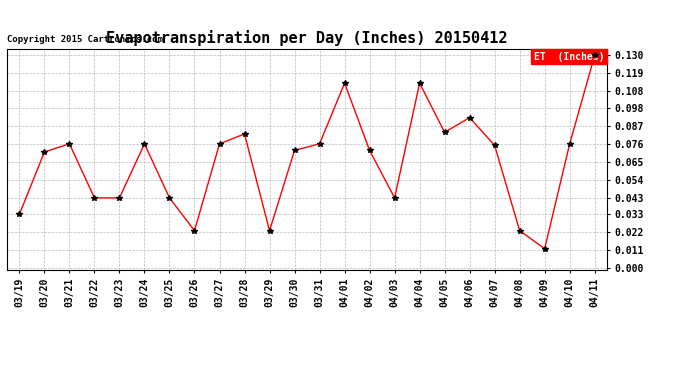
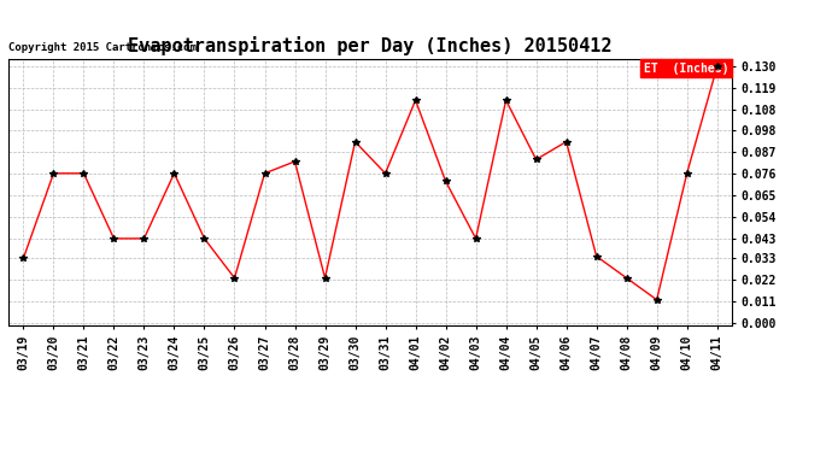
03/20: 0.071 -> 0.076
03/30: 0.072 -> 0.092
04/07: 0.075 -> 0.034
